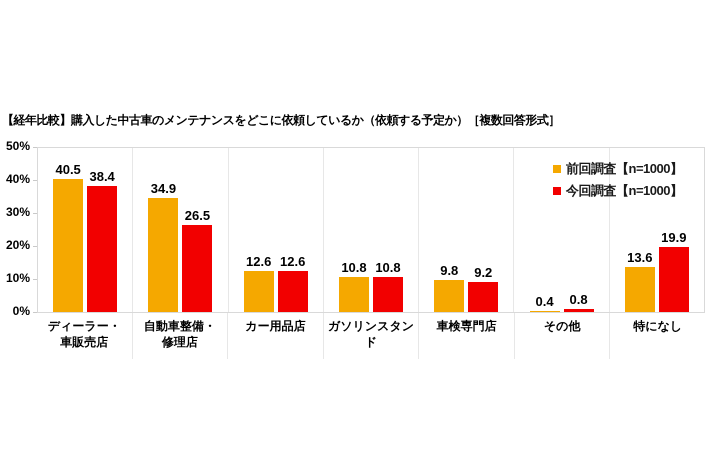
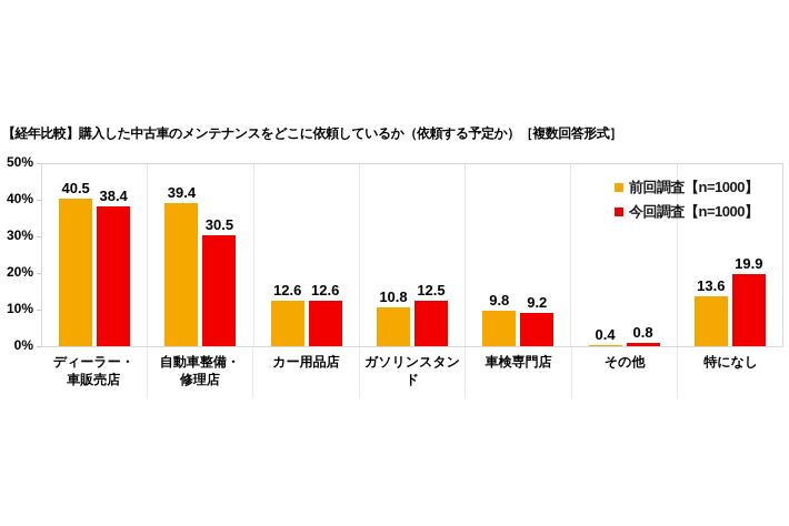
前回調査【n=1000】/自動車整備・修理店: 34.9 -> 39.4
今回調査【n=1000】/自動車整備・修理店: 26.5 -> 30.5
今回調査【n=1000】/ガソリンスタンド: 10.8 -> 12.5
